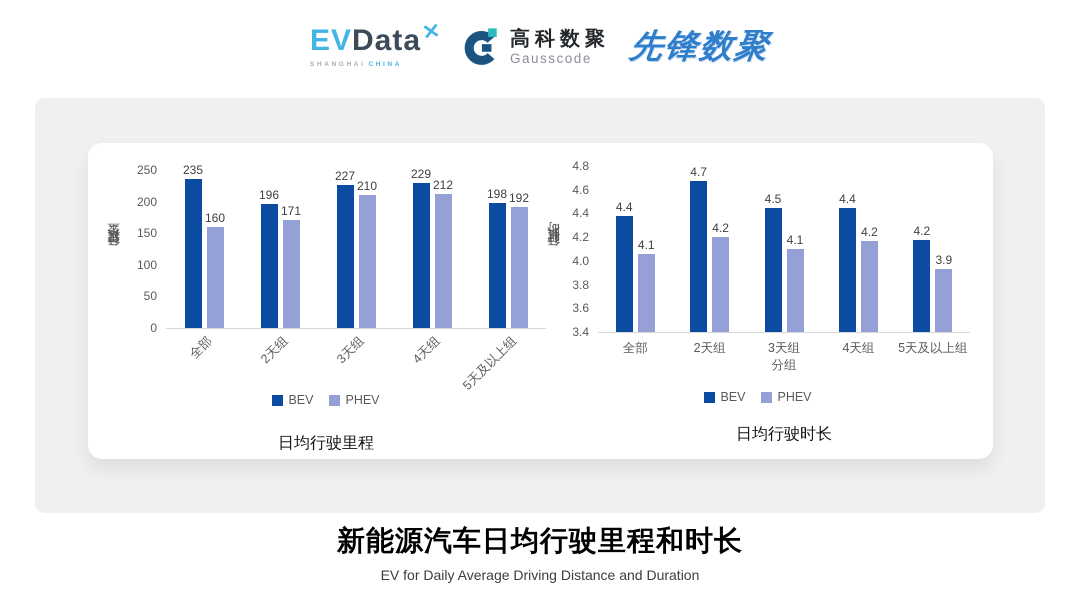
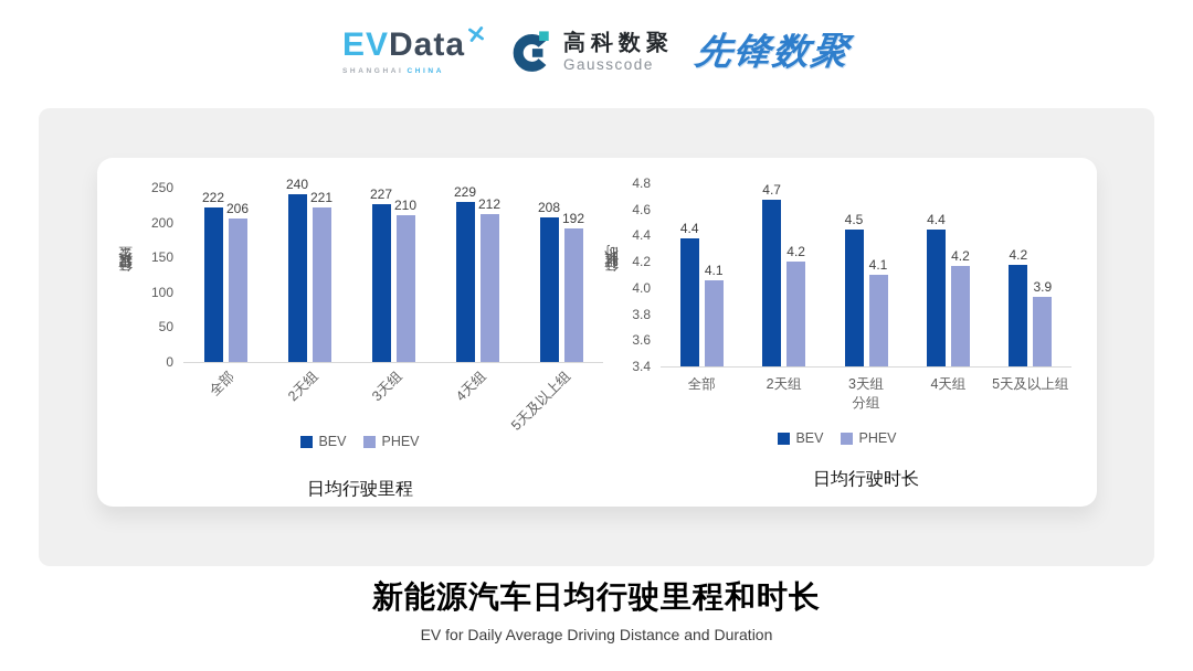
日均行驶里程/BEV/全部: 235 -> 222
日均行驶里程/PHEV/全部: 160 -> 206
日均行驶里程/BEV/2天组: 196 -> 240
日均行驶里程/PHEV/2天组: 171 -> 221
日均行驶里程/BEV/5天及以上组: 198 -> 208
